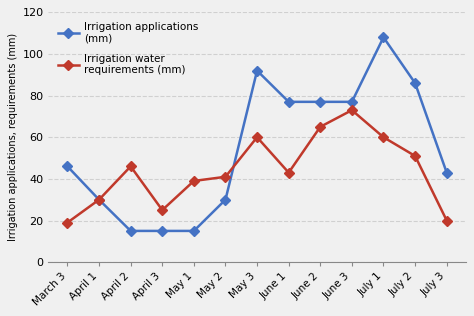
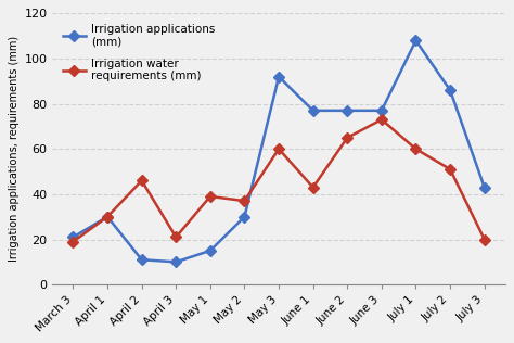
Irrigation applications (mm)/March 3: 46 -> 21
Irrigation applications (mm)/April 2: 15 -> 11
Irrigation applications (mm)/April 3: 15 -> 10
Irrigation water requirements (mm)/April 3: 25 -> 21
Irrigation water requirements (mm)/May 2: 41 -> 37
